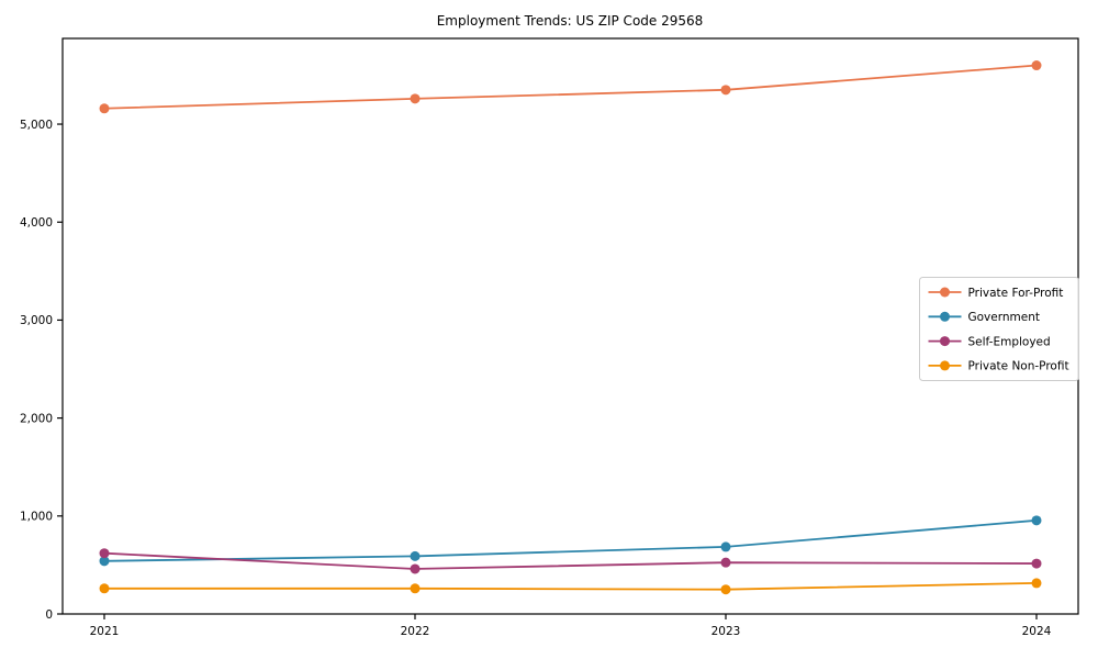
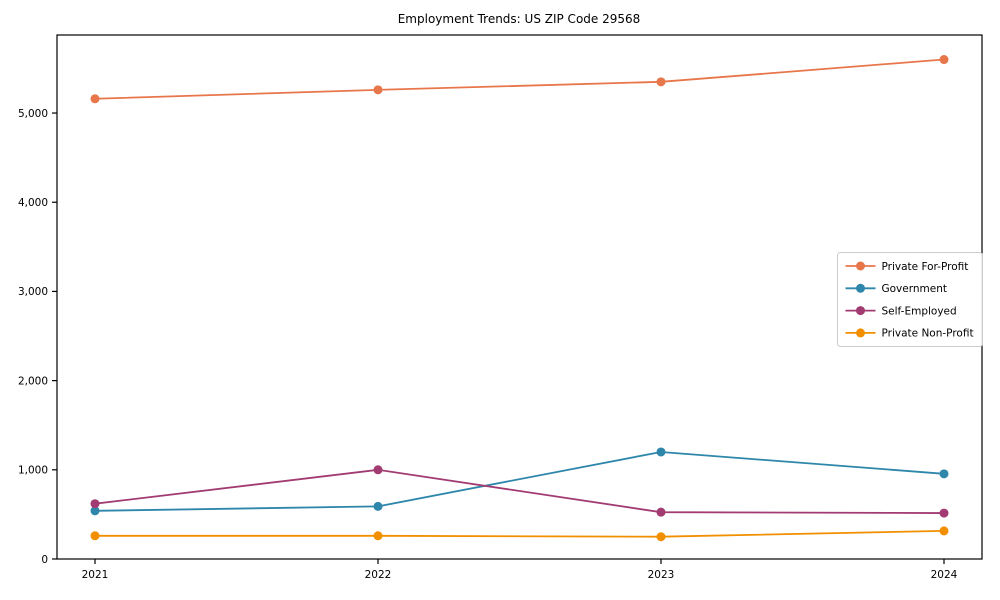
Self-Employed/2022: 500 -> 1000
Government/2023: 700 -> 1200
